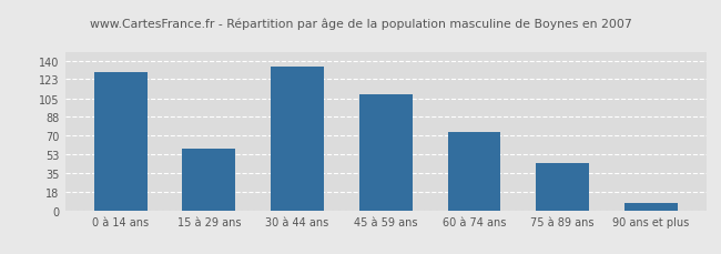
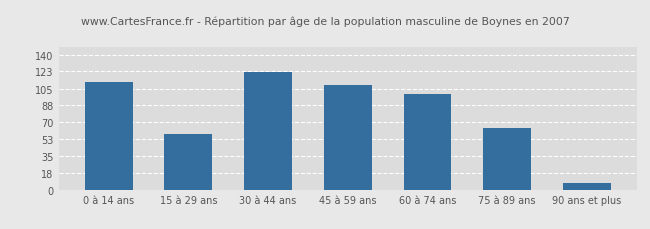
0 à 14 ans: 130 -> 112
30 à 44 ans: 135 -> 122
60 à 74 ans: 74 -> 100
75 à 89 ans: 45 -> 64
